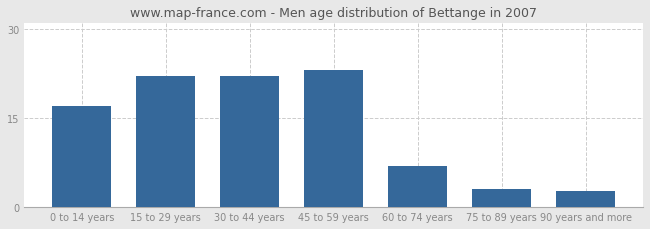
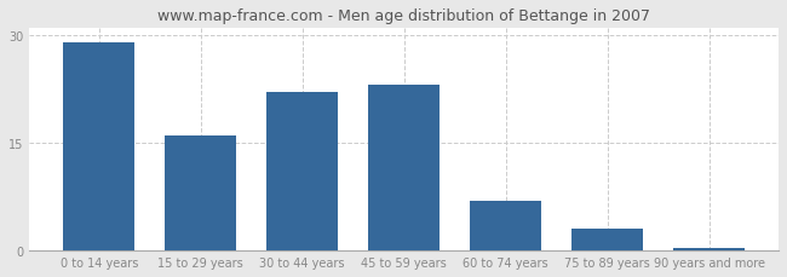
0 to 14 years: 17.0 -> 29.0
15 to 29 years: 22.0 -> 16.0
90 years and more: 2.8 -> 0.3
